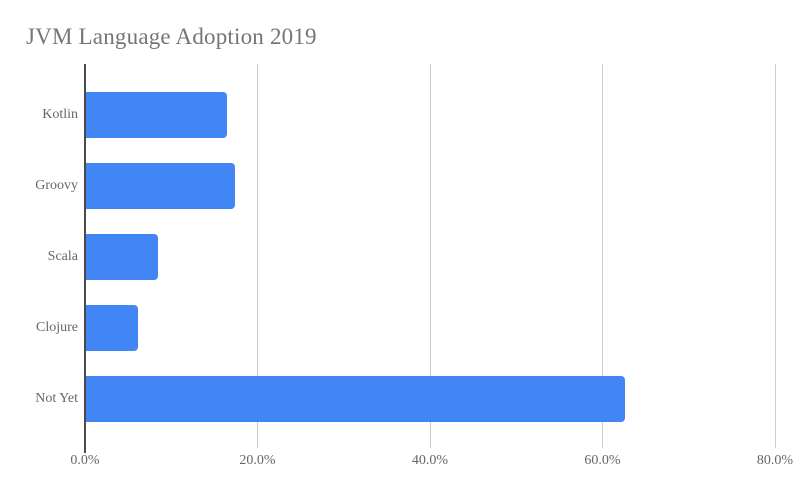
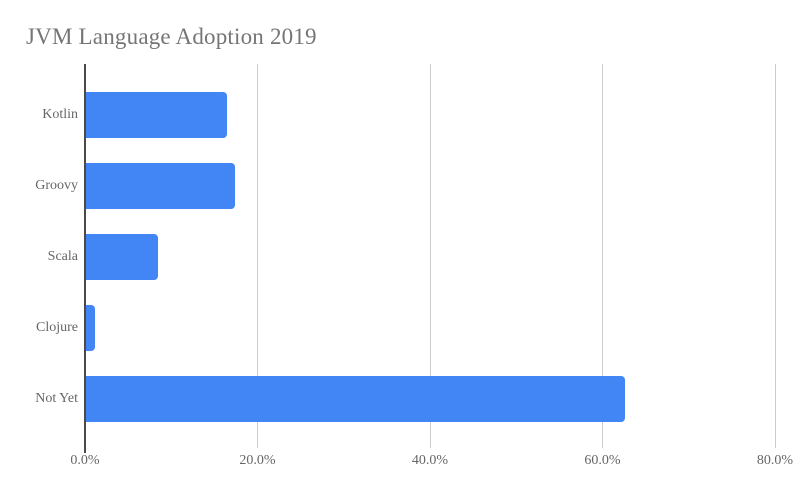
Clojure: 6% -> 1%
